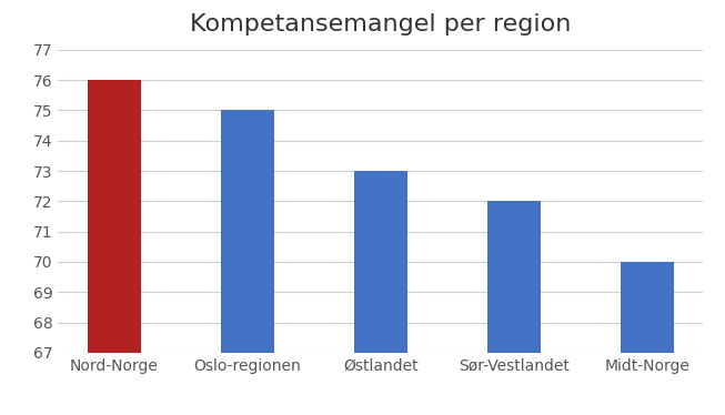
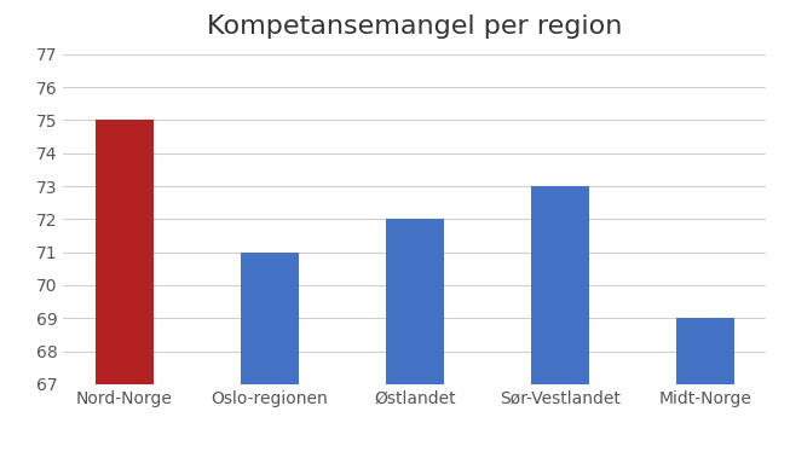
Nord-Norge: 76 -> 75
Oslo-regionen: 75 -> 71
Østlandet: 73 -> 72
Sør-Vestlandet: 72 -> 73
Midt-Norge: 70 -> 69
